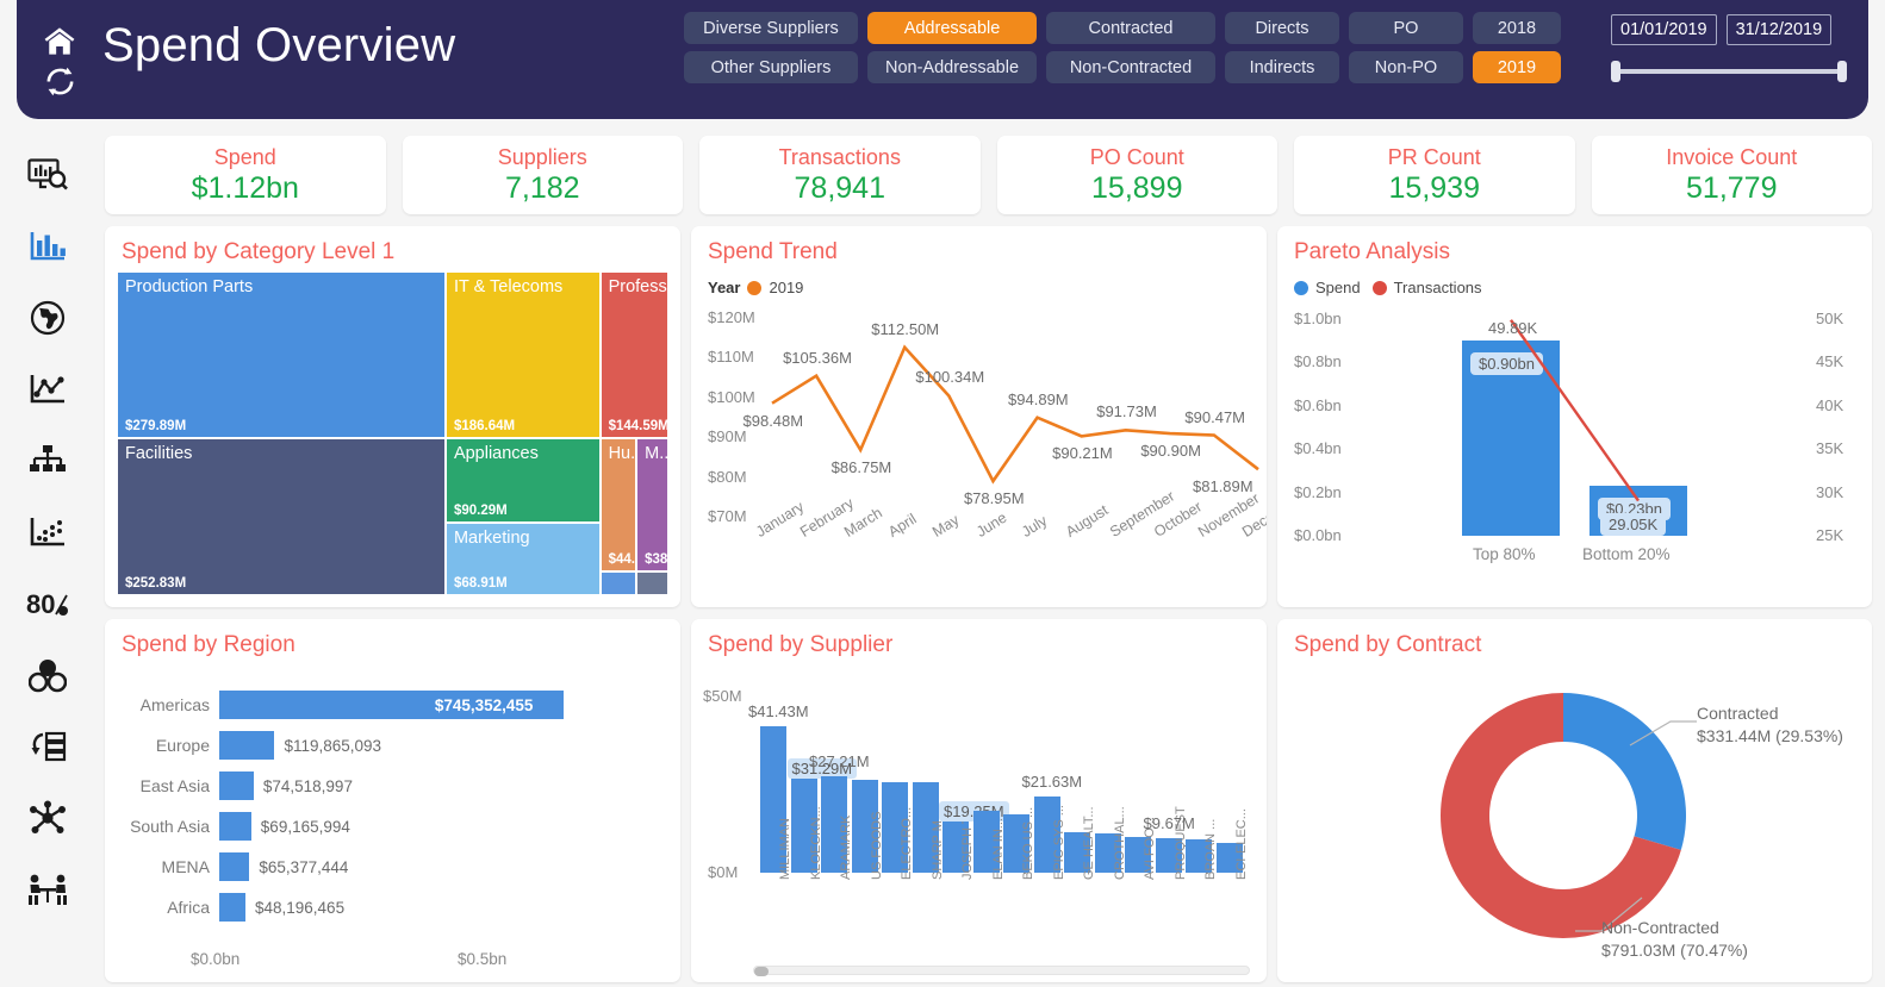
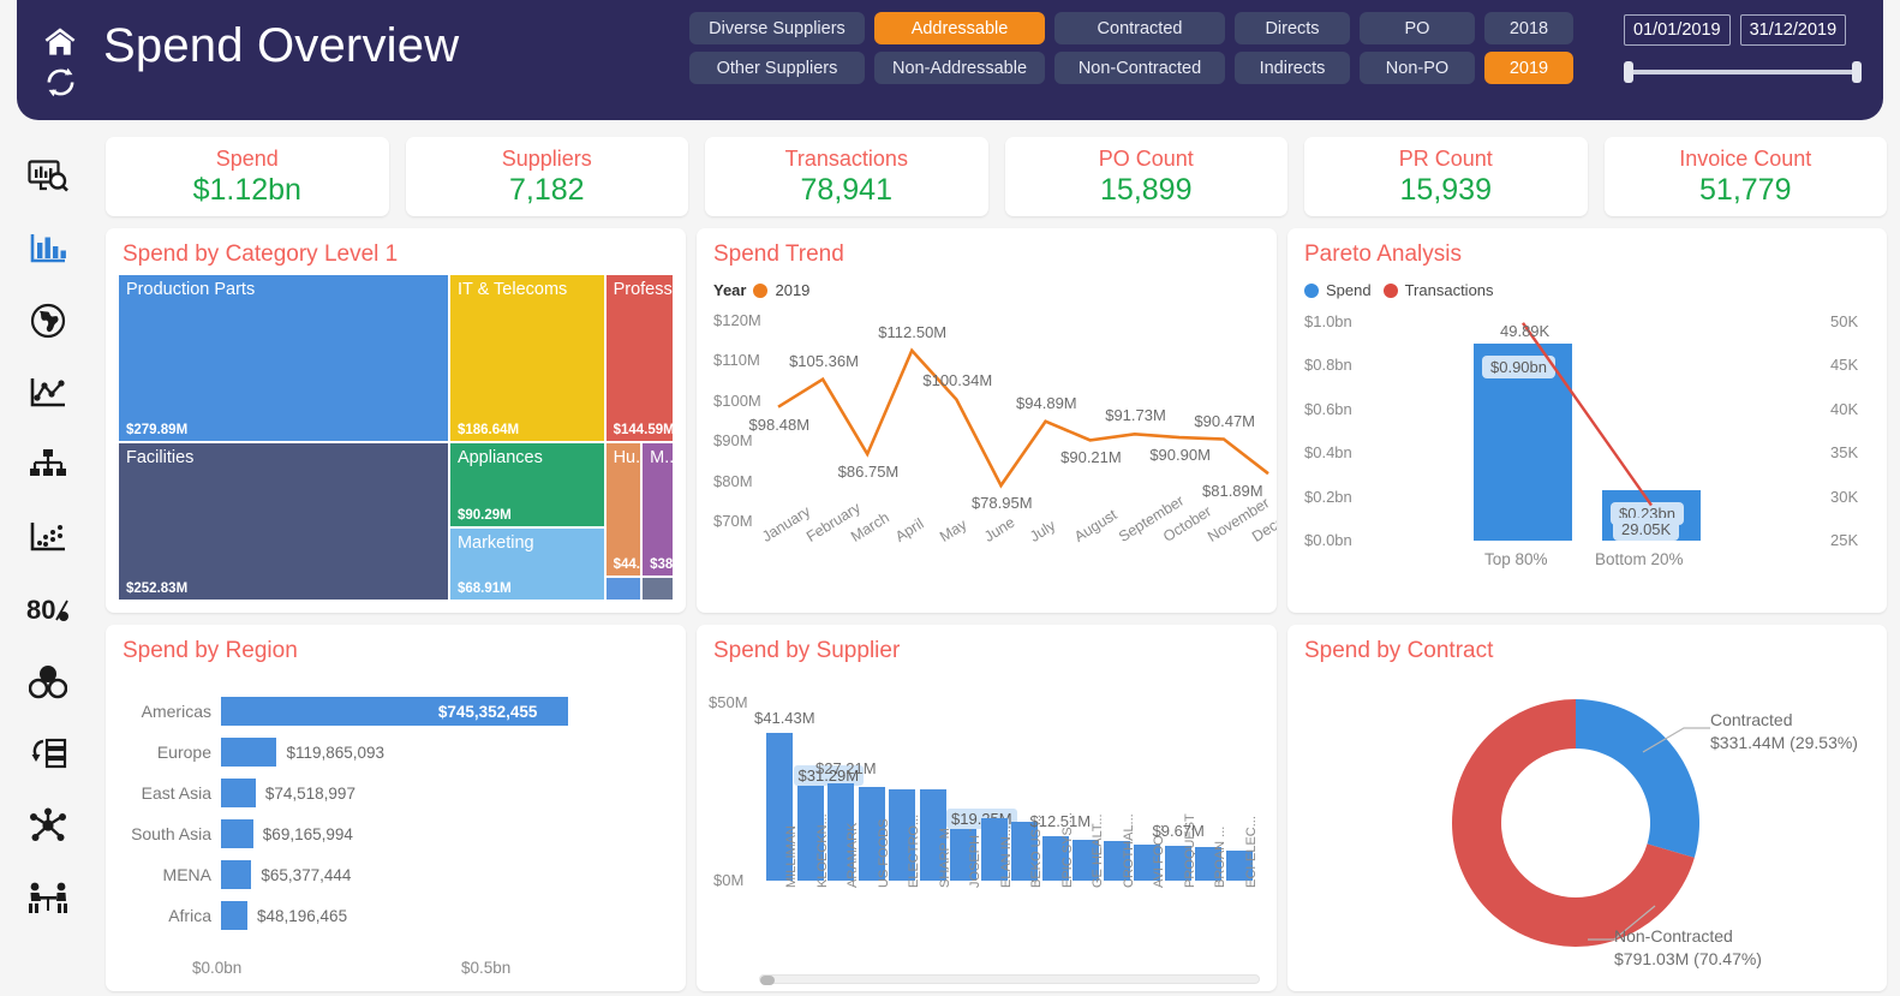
Spend by Supplier/EPIC SYS ...: $21.63M -> $12.51M
